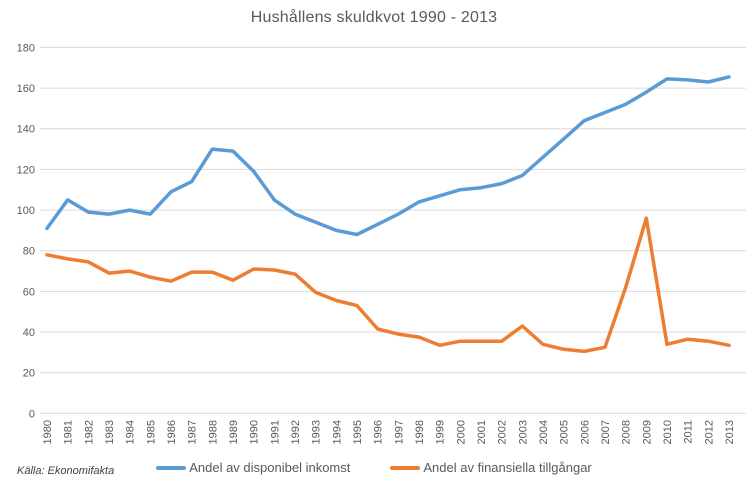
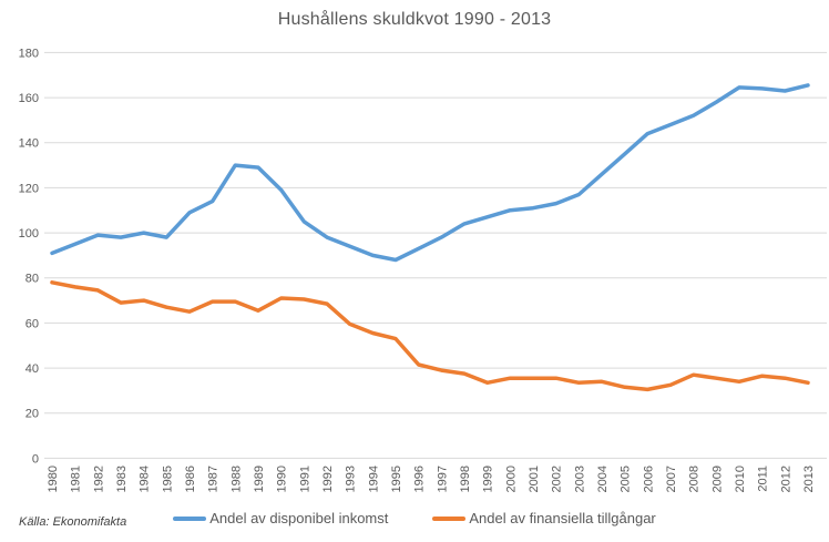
Andel av disponibel inkomst/1981: 105 -> 95
Andel av finansiella tillgångar/2003: 43 -> 34
Andel av finansiella tillgångar/2008: 62 -> 37
Andel av finansiella tillgångar/2009: 96 -> 36
